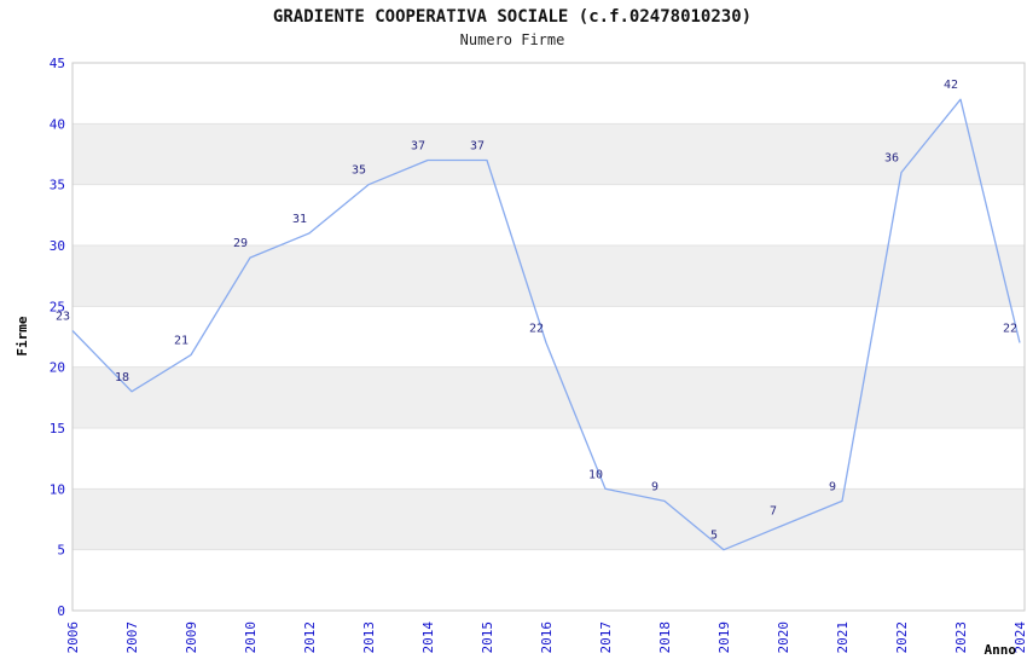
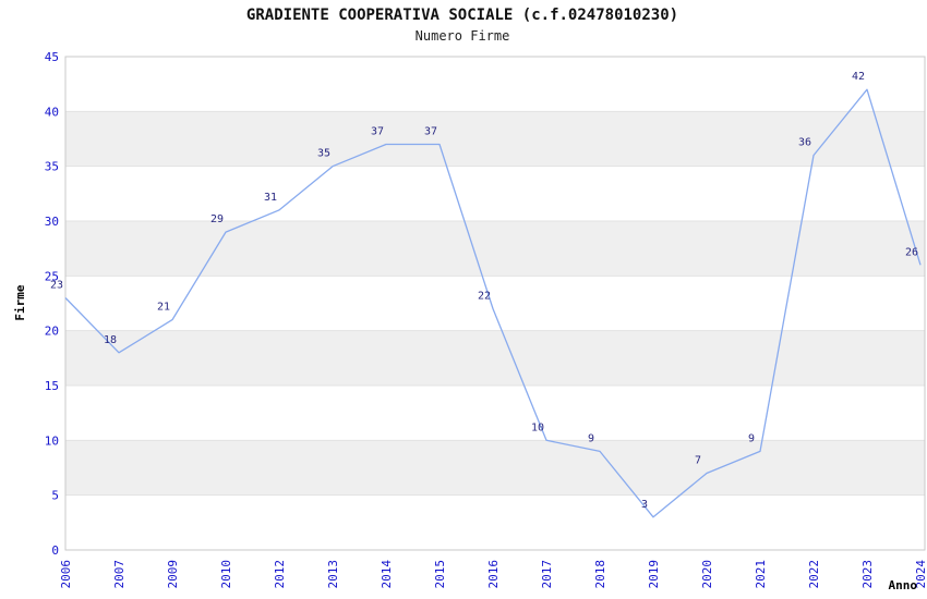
2019: 5 -> 3
2024: 22 -> 26
